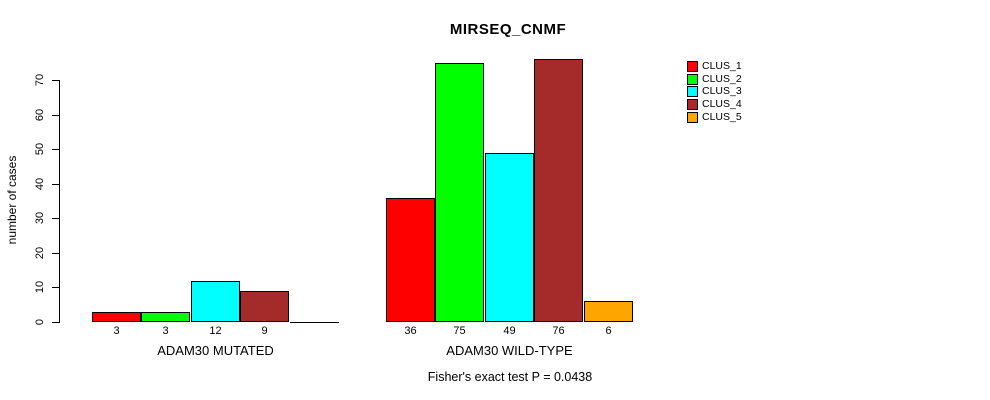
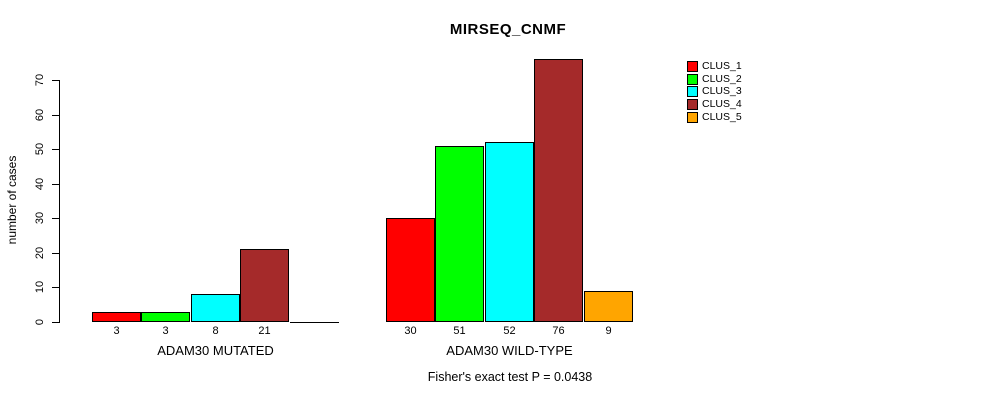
CLUS_3/ADAM30 MUTATED: 12 -> 8
CLUS_4/ADAM30 MUTATED: 9 -> 21
CLUS_1/ADAM30 WILD-TYPE: 36 -> 30
CLUS_2/ADAM30 WILD-TYPE: 75 -> 51
CLUS_3/ADAM30 WILD-TYPE: 49 -> 52
CLUS_5/ADAM30 WILD-TYPE: 6 -> 9
